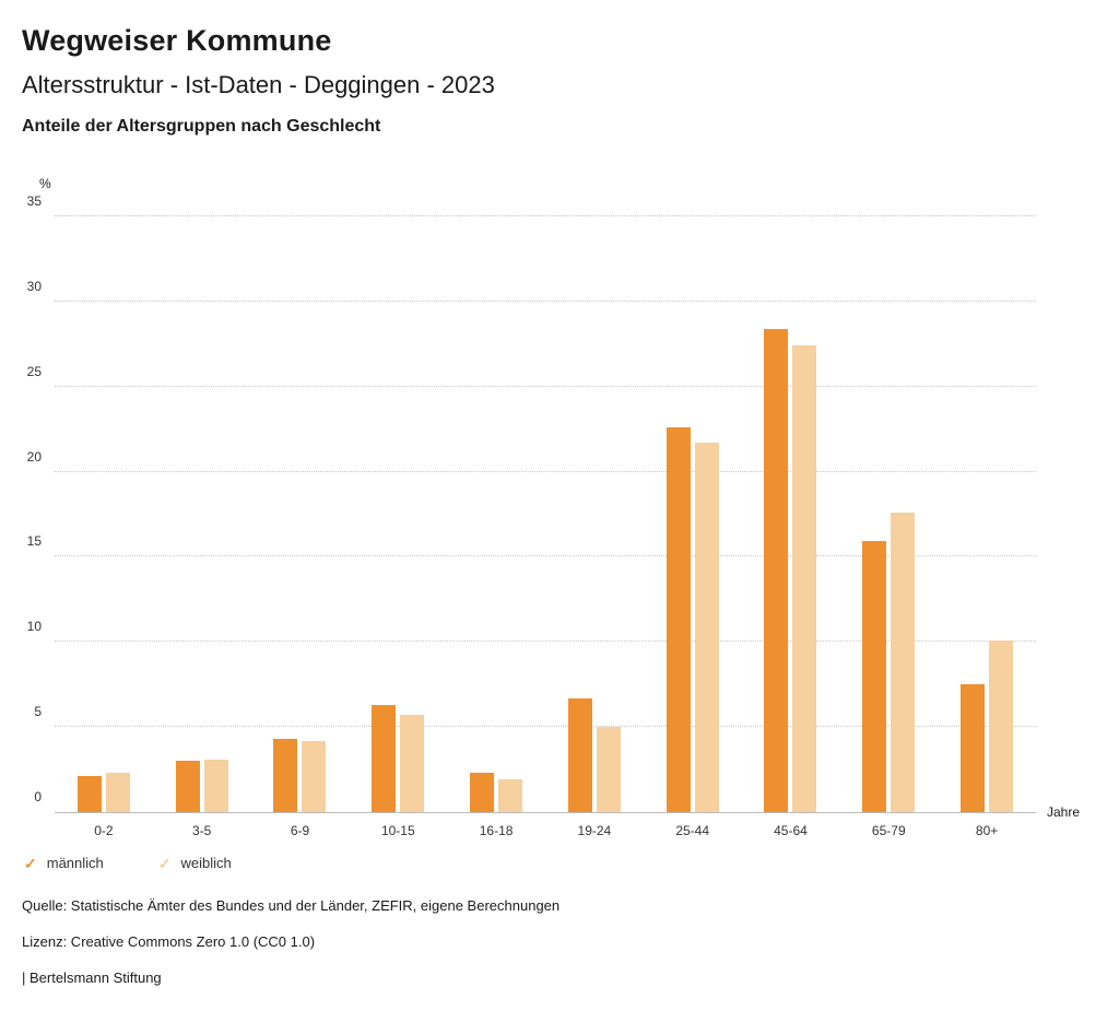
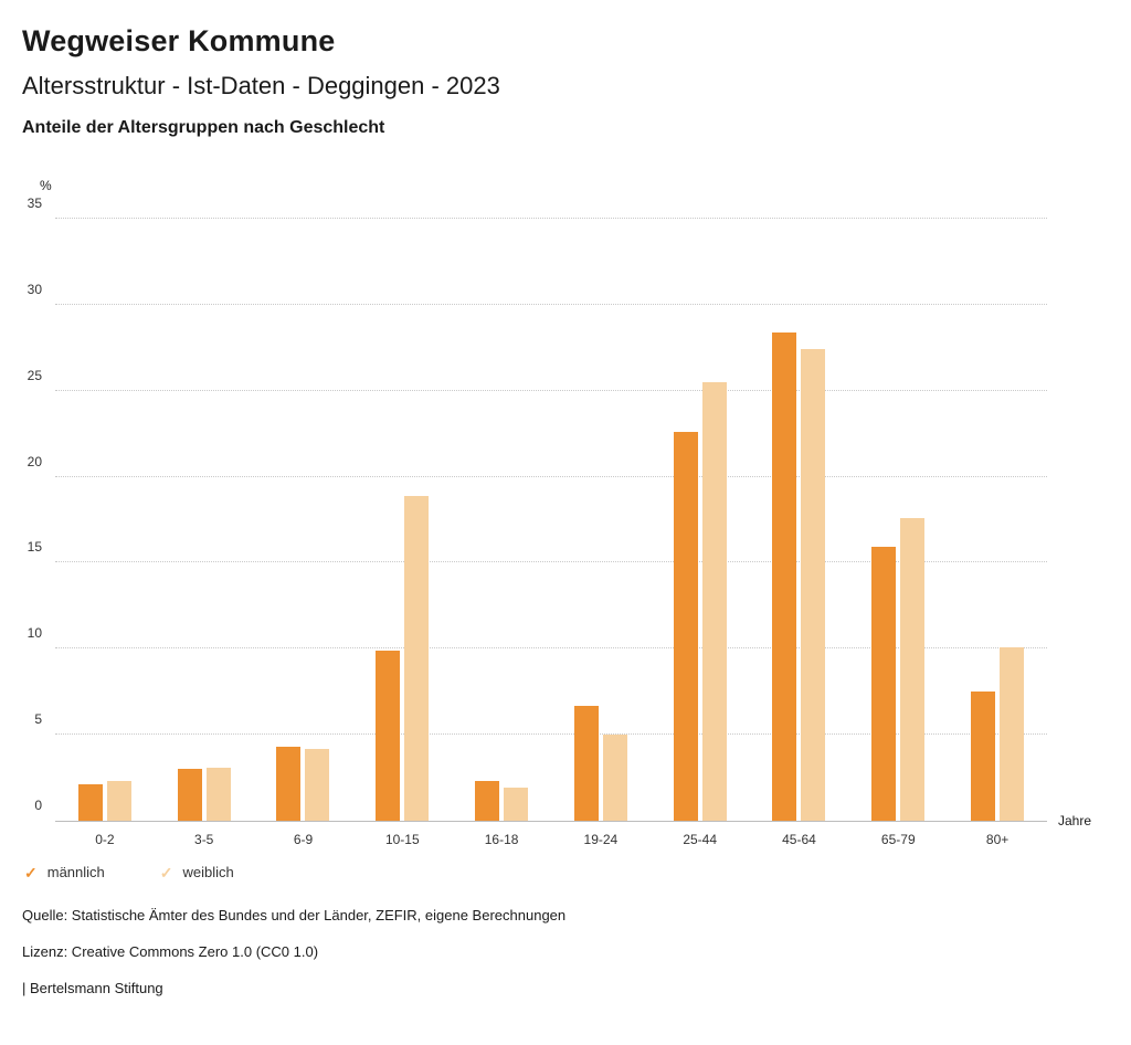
männlich/10-15: 6.3 -> 9.9
weiblich/10-15: 5.7 -> 18.9
weiblich/25-44: 21.7 -> 25.5
